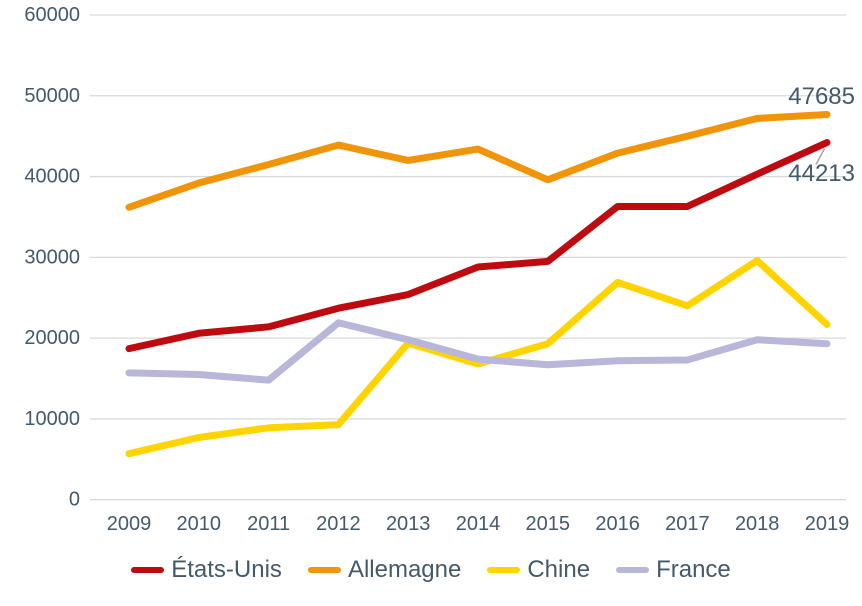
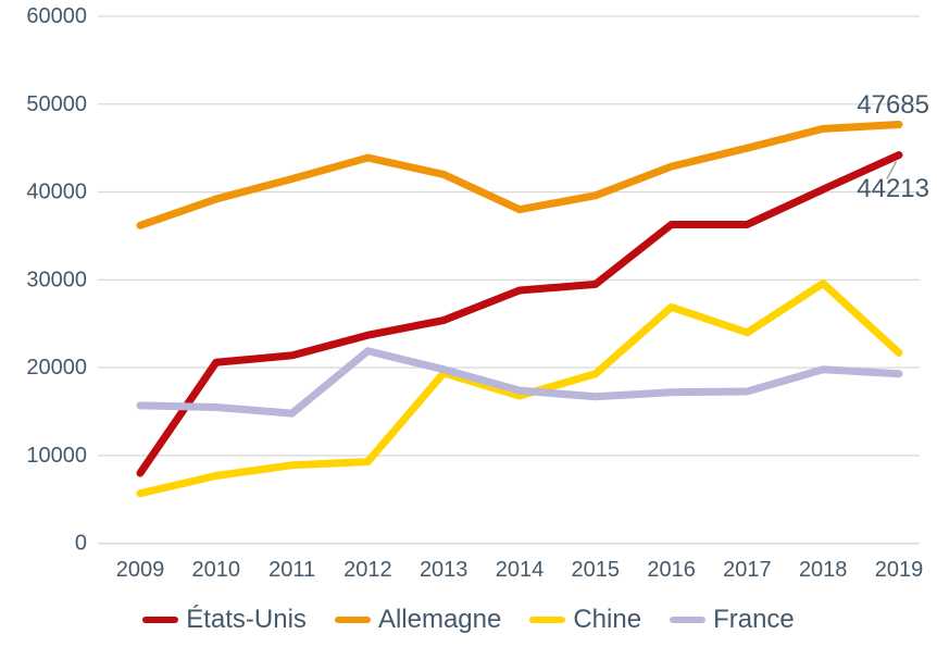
États-Unis/2009: 19000 -> 8000
Allemagne/2014: 43000 -> 38000
